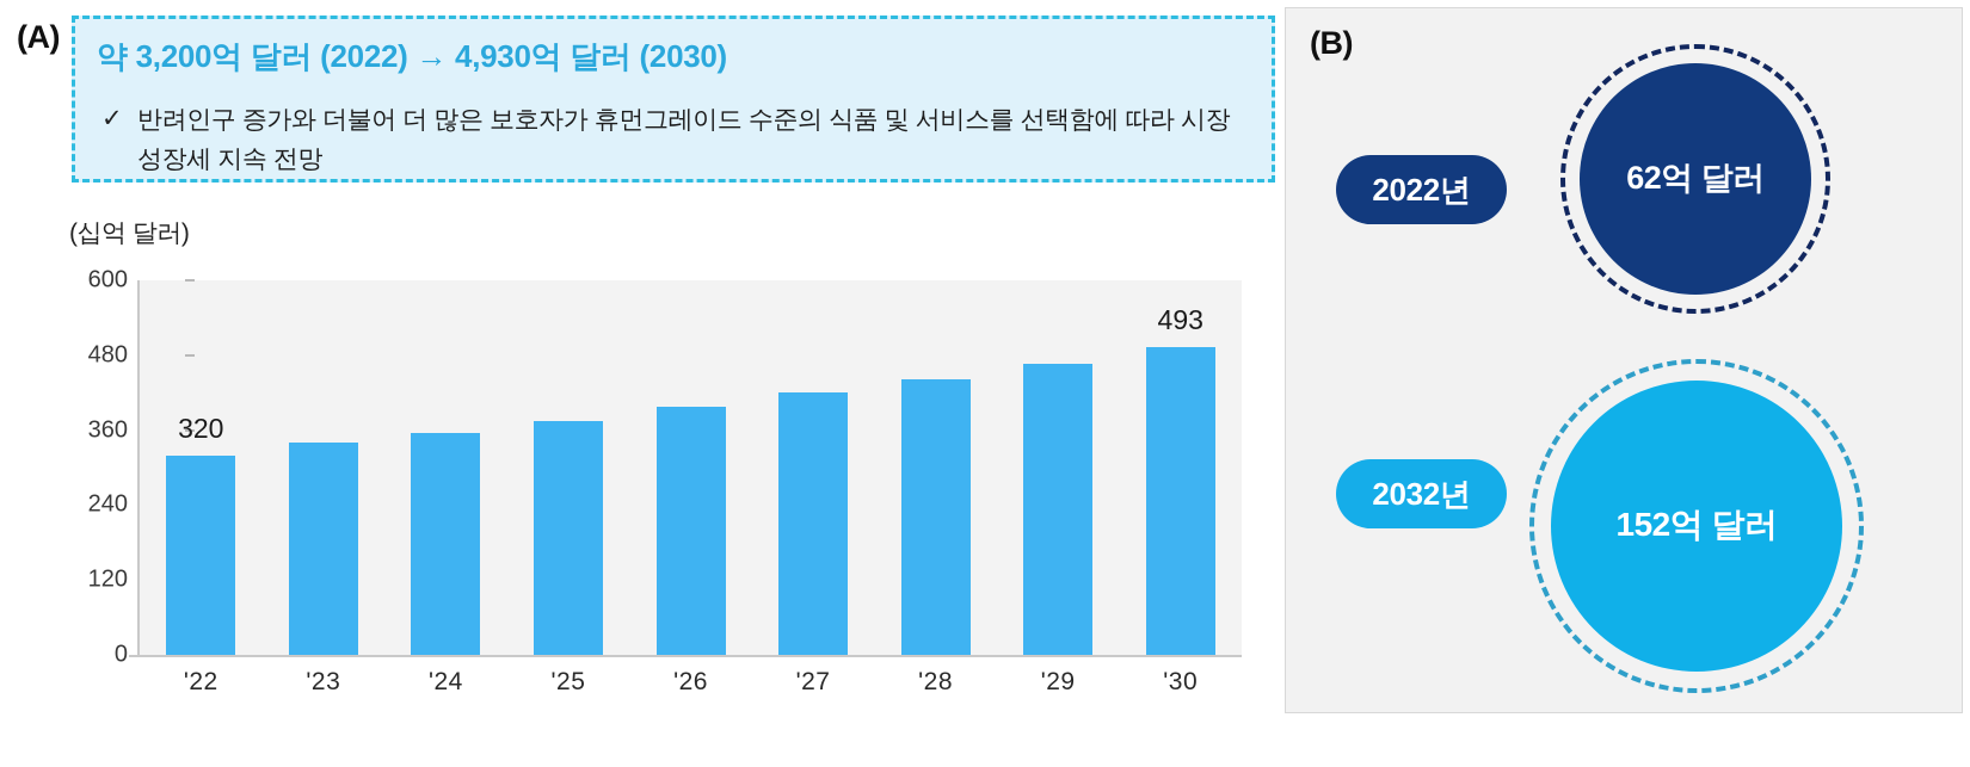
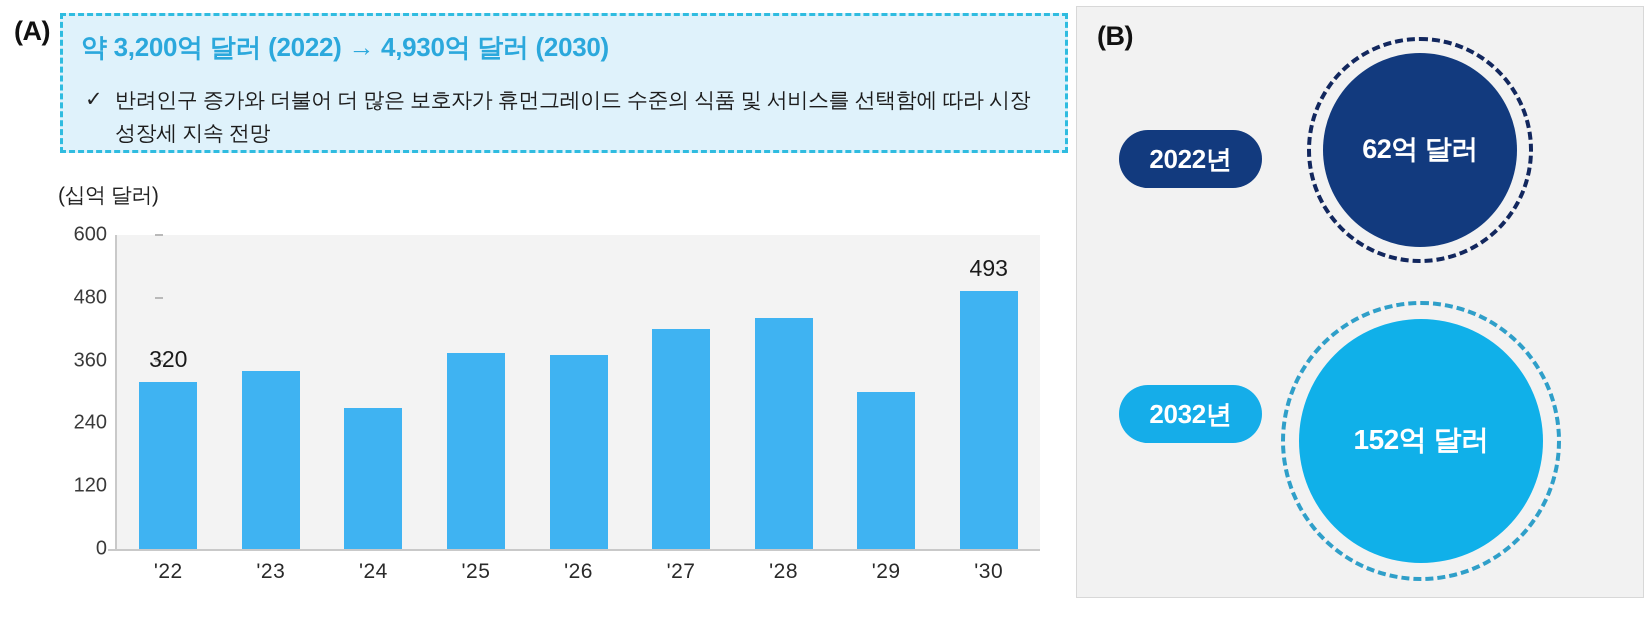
'24: 360 -> 270
'26: 400 -> 370
'29: 470 -> 300
